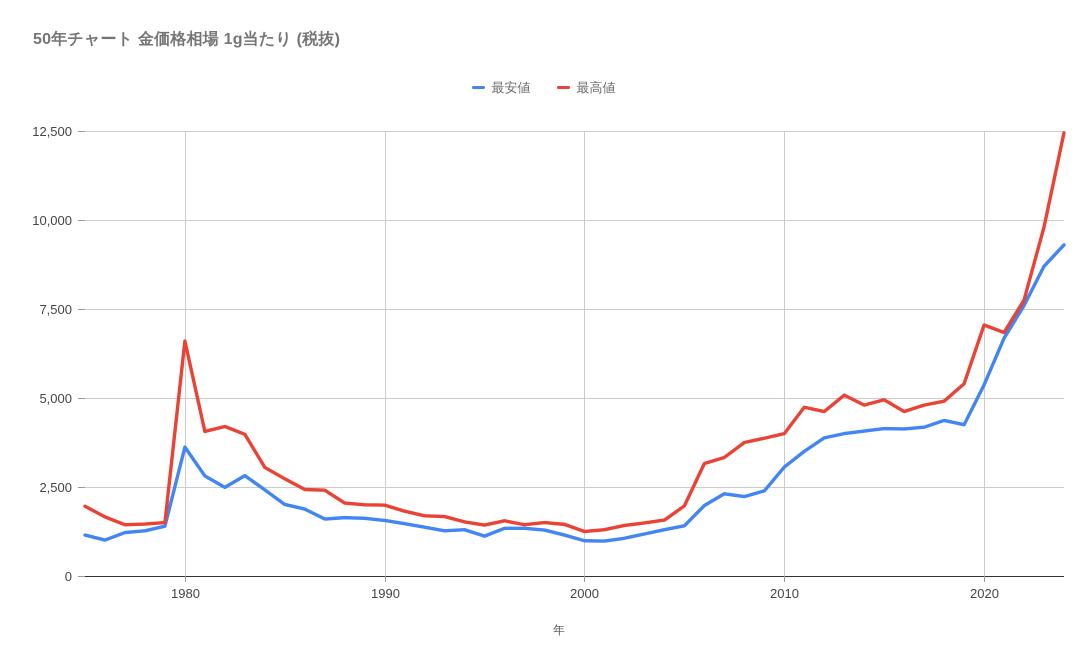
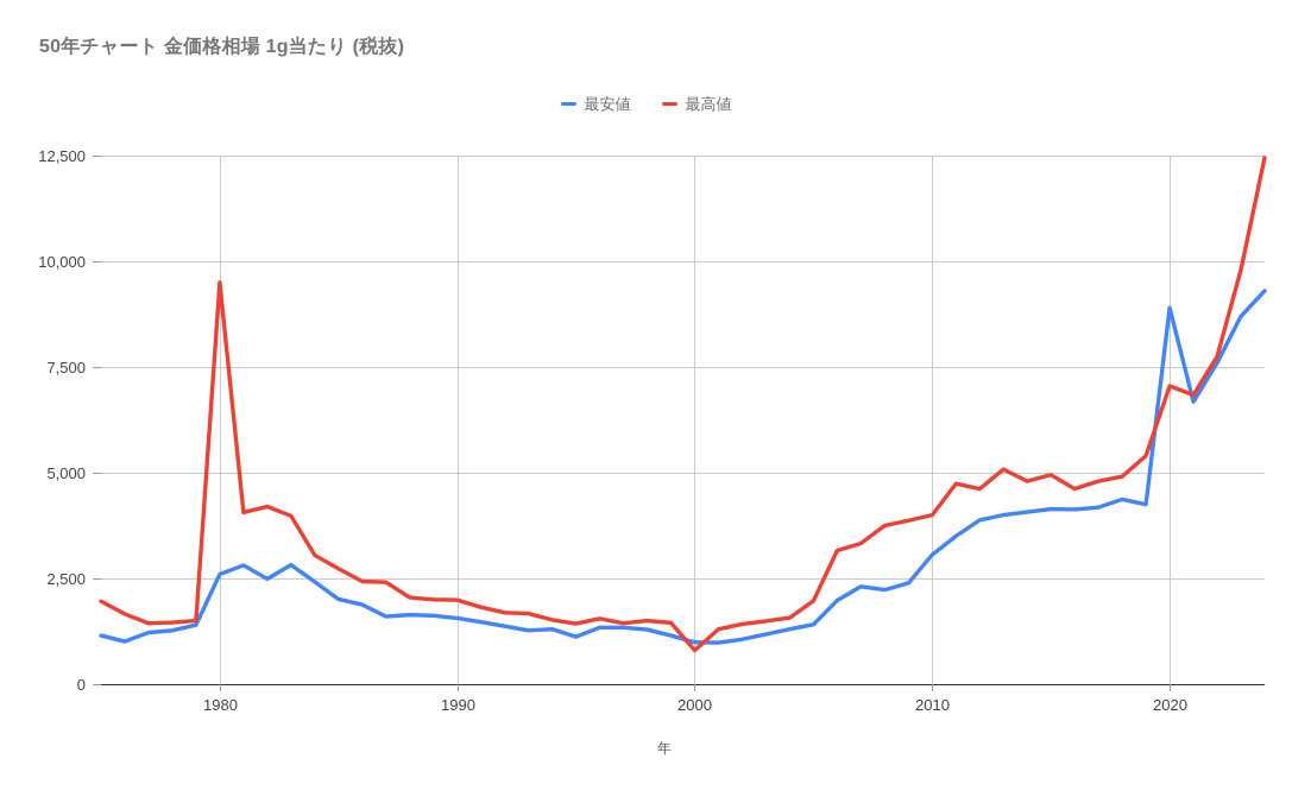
最安値/1980: 3600 -> 2600
最高値/1980: 6600 -> 9500
最高値/2000: 1200 -> 800
最安値/2020: 5400 -> 8900
